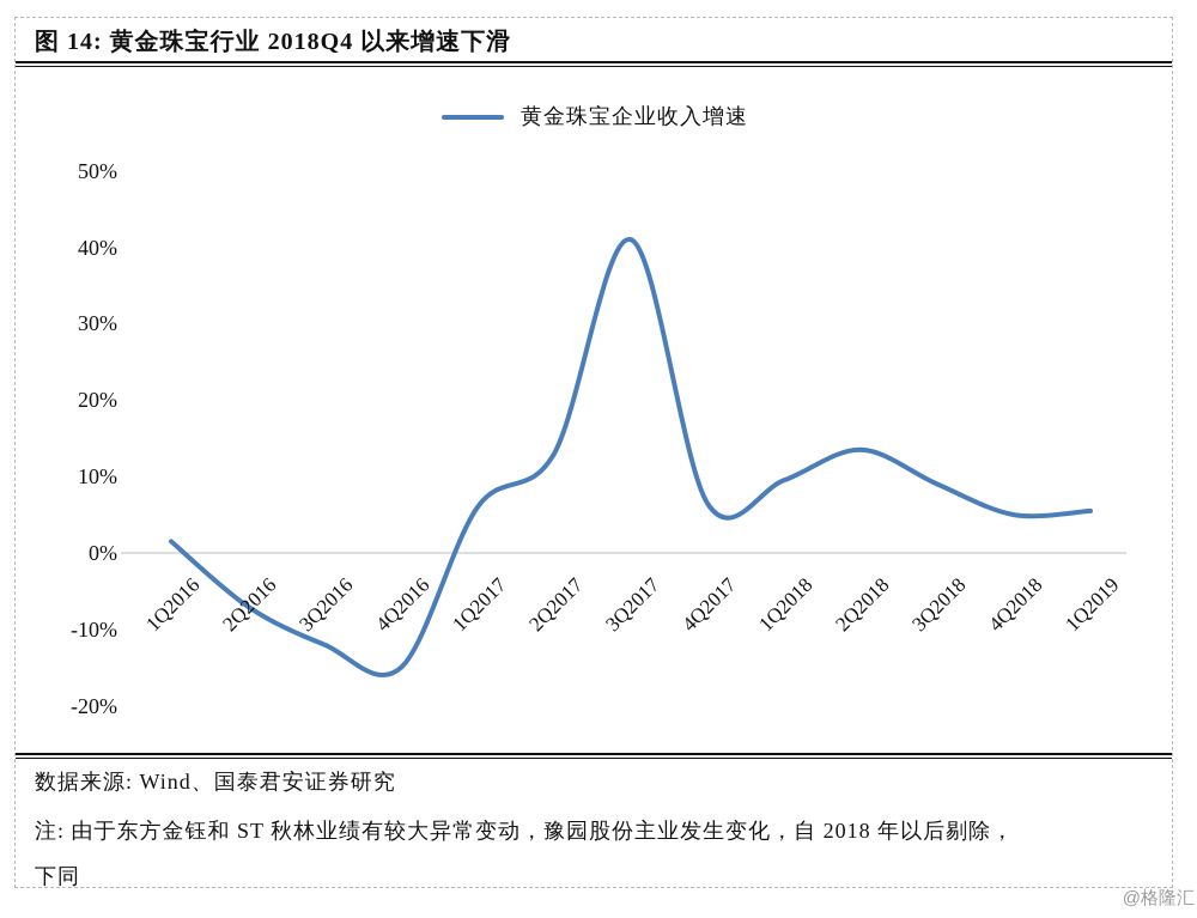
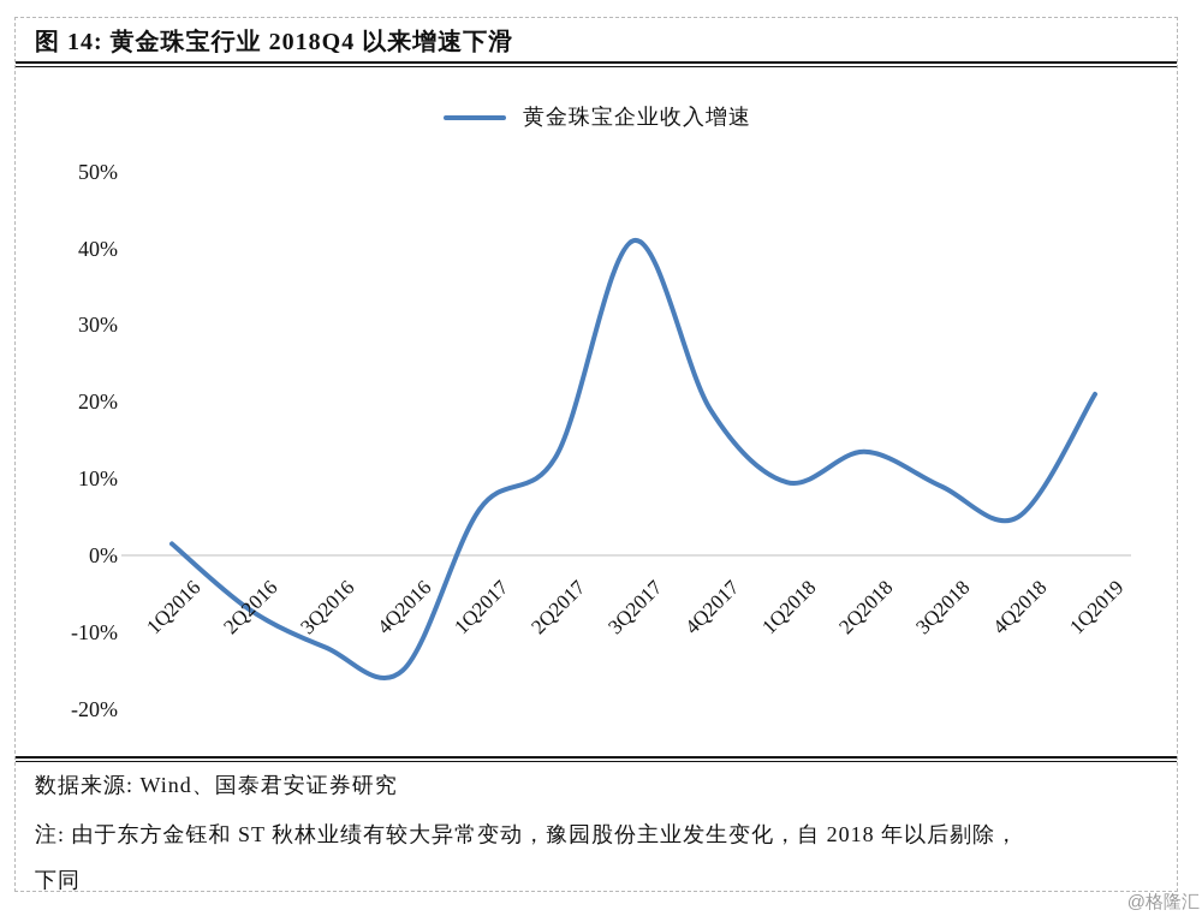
4Q2017: 6% -> 19%
1Q2019: 6% -> 21%
